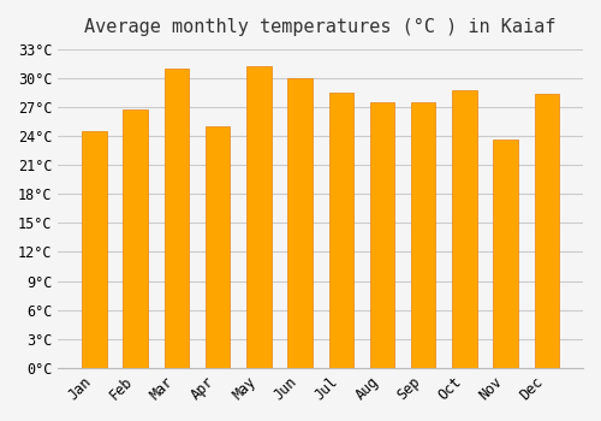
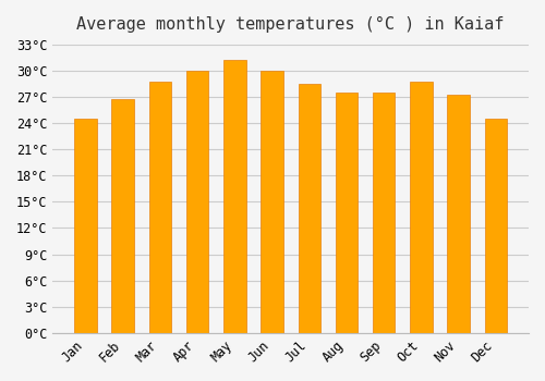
Mar: 31.0°C -> 28.7°C
Apr: 25.0°C -> 30.0°C
Nov: 23.6°C -> 27.2°C
Dec: 28.4°C -> 24.5°C
